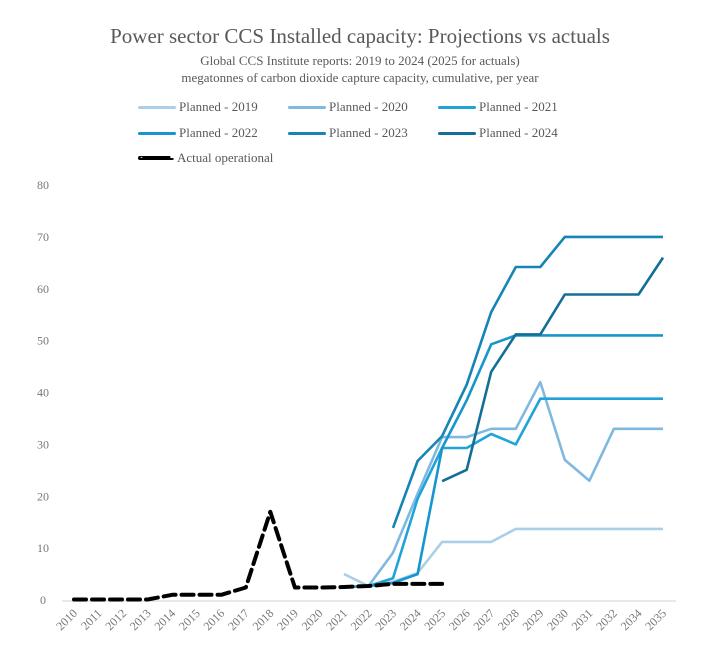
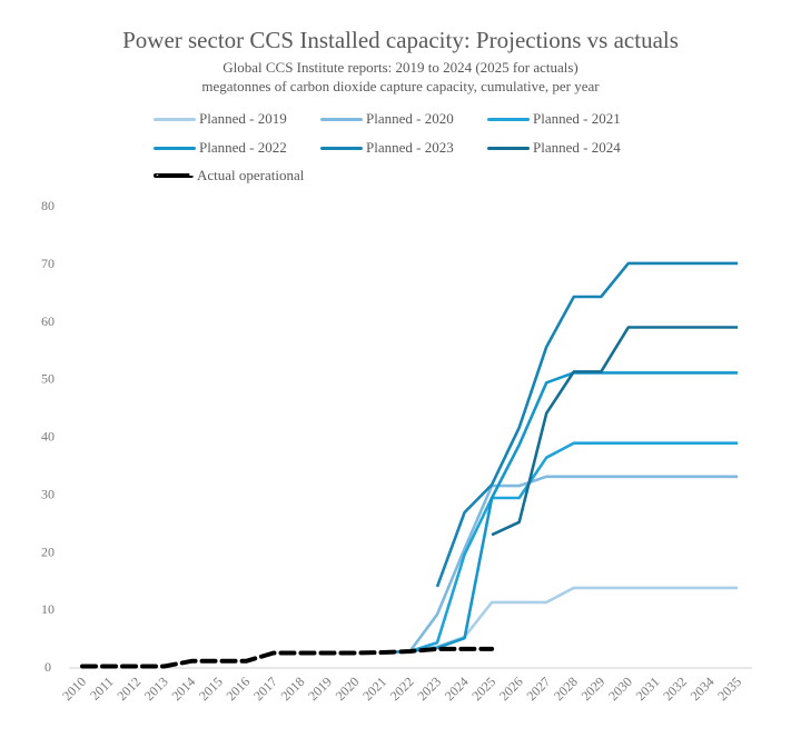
Actual operational/2018: 17 -> 2
Planned - 2019/2021: 5 -> 2
Planned - 2021/2027: 32 -> 36
Planned - 2021/2028: 30 -> 39
Planned - 2020/2029: 42 -> 33
Planned - 2020/2030: 27 -> 33
Planned - 2020/2031: 23 -> 33
Planned - 2024/2035: 66 -> 59
